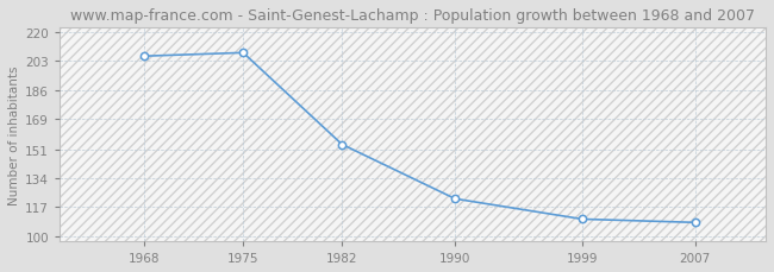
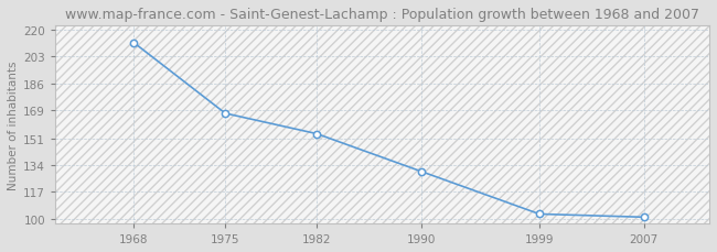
1968: 206 -> 212
1975: 208 -> 167
1990: 122 -> 130
1999: 110 -> 103
2007: 108 -> 101
